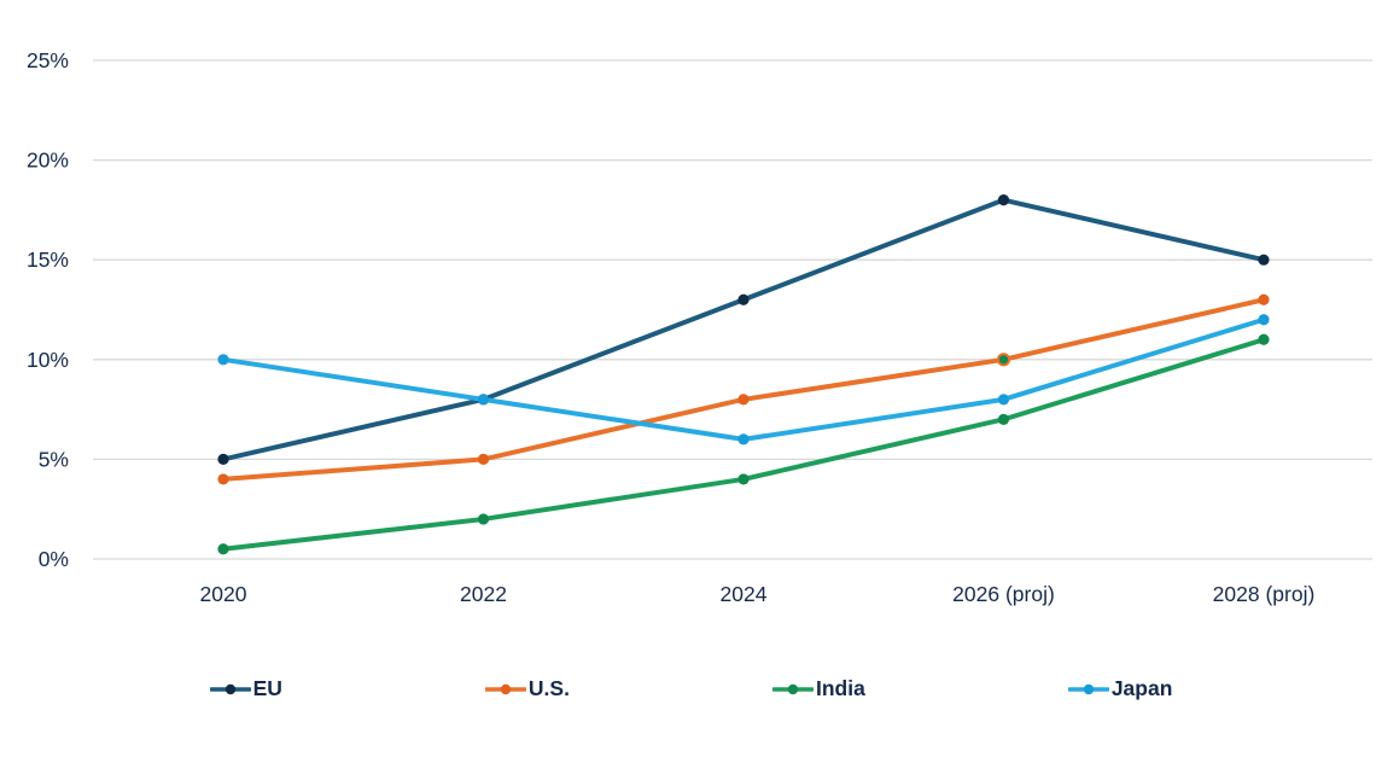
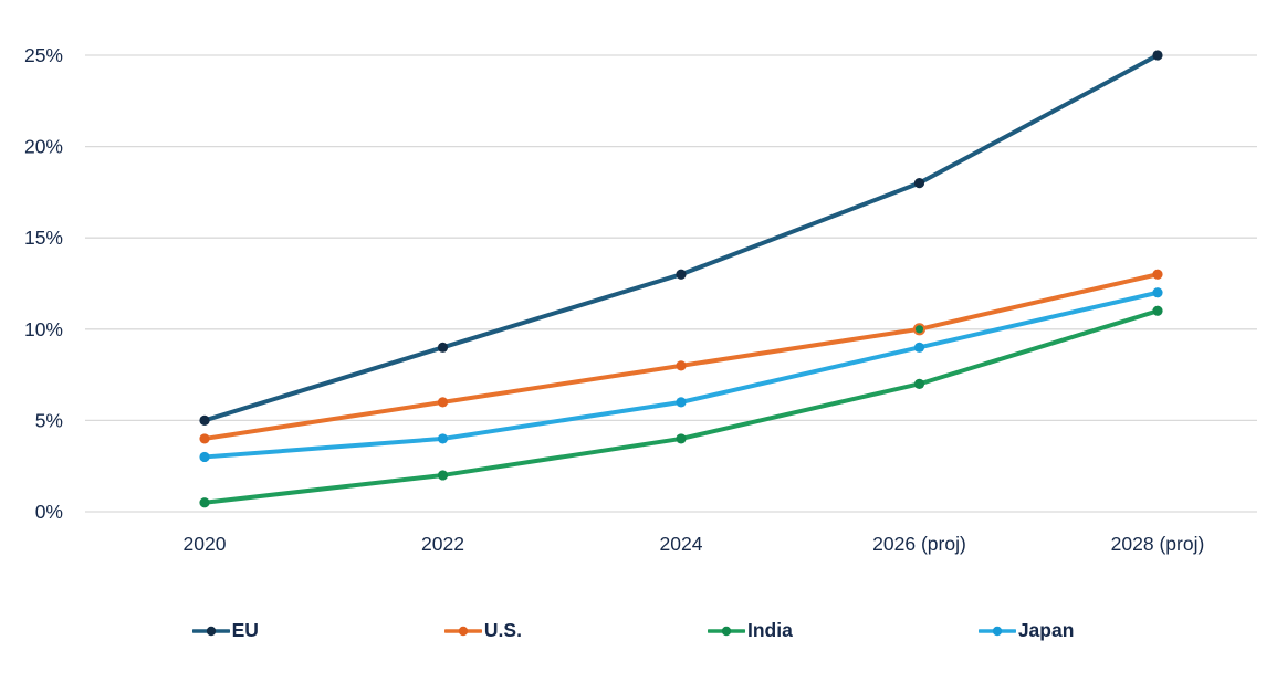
Japan/2020: 10% -> 3%
EU/2022: 8% -> 9%
U.S./2022: 5% -> 6%
Japan/2022: 8% -> 4%
Japan/2026 (proj): 8% -> 9%
EU/2028 (proj): 15% -> 25%
